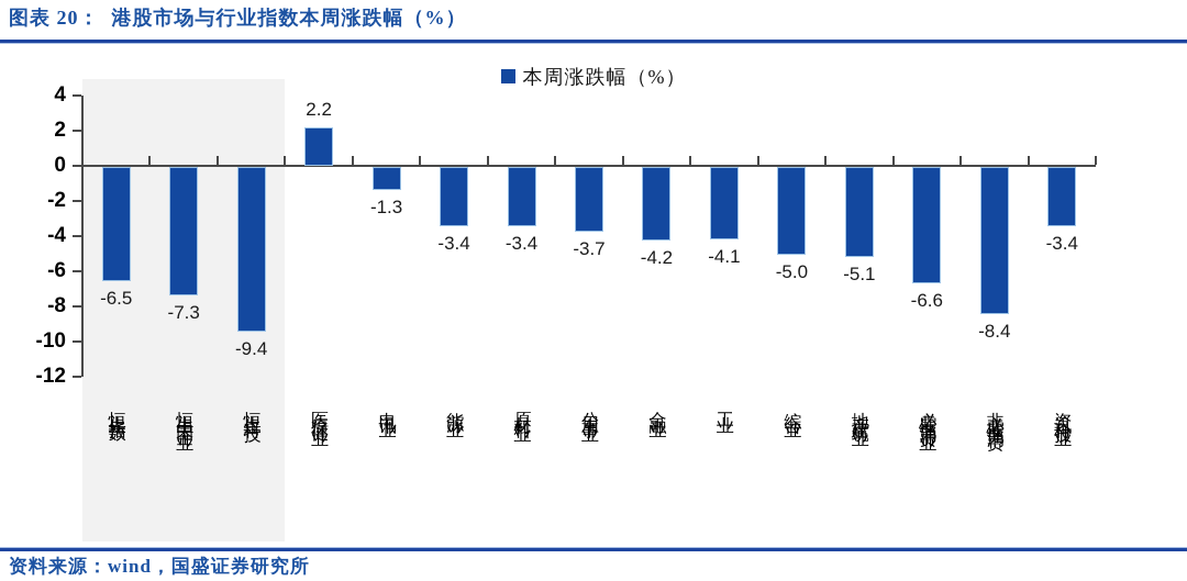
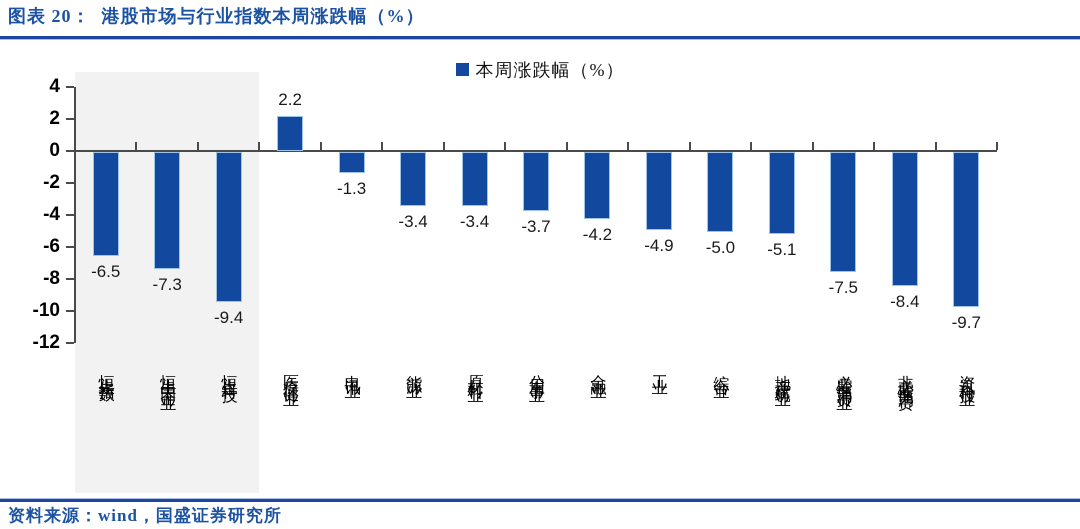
工业: -4.1 -> -4.9
必需性消费业: -6.6 -> -7.5
资讯科技业: -3.4 -> -9.7
